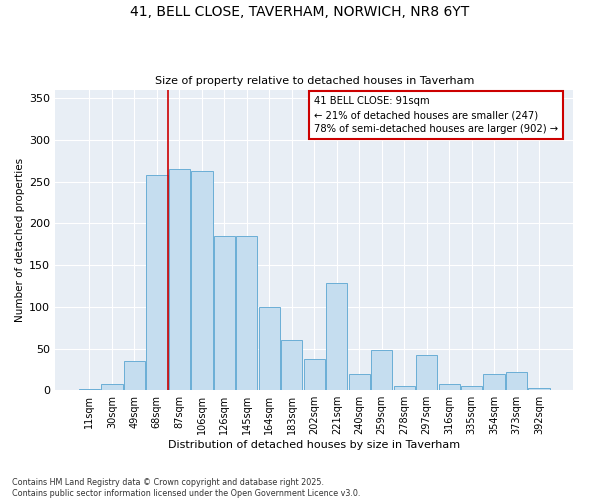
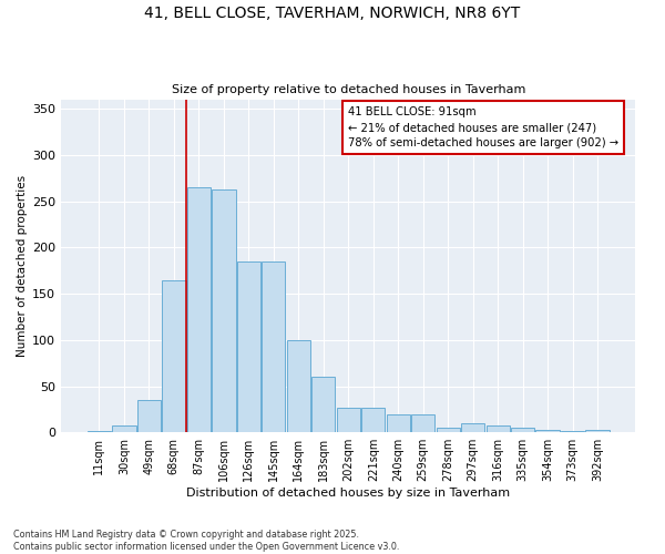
68sqm: 258 -> 165
202sqm: 38 -> 27
221sqm: 128 -> 27
259sqm: 48 -> 20
297sqm: 42 -> 10
354sqm: 20 -> 3
373sqm: 22 -> 1
